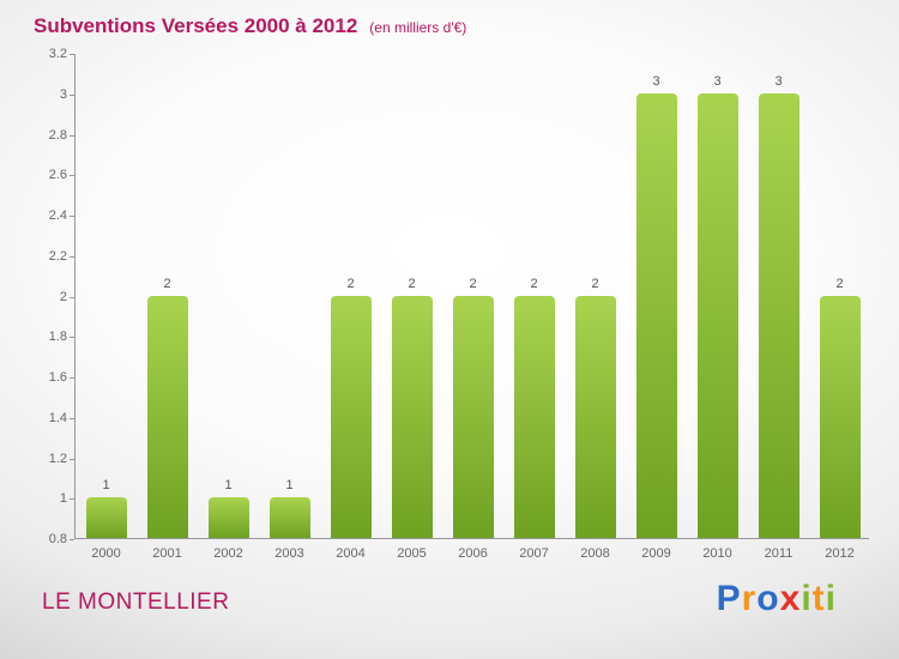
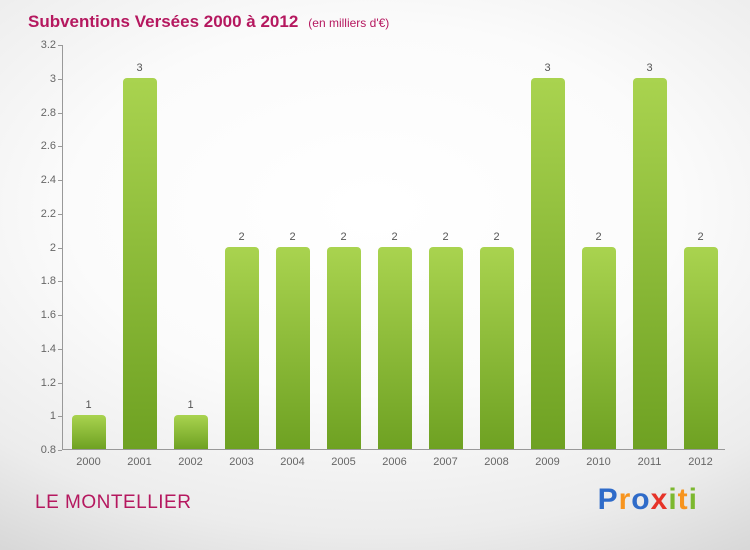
2001: 2 -> 3
2003: 1 -> 2
2010: 3 -> 2
